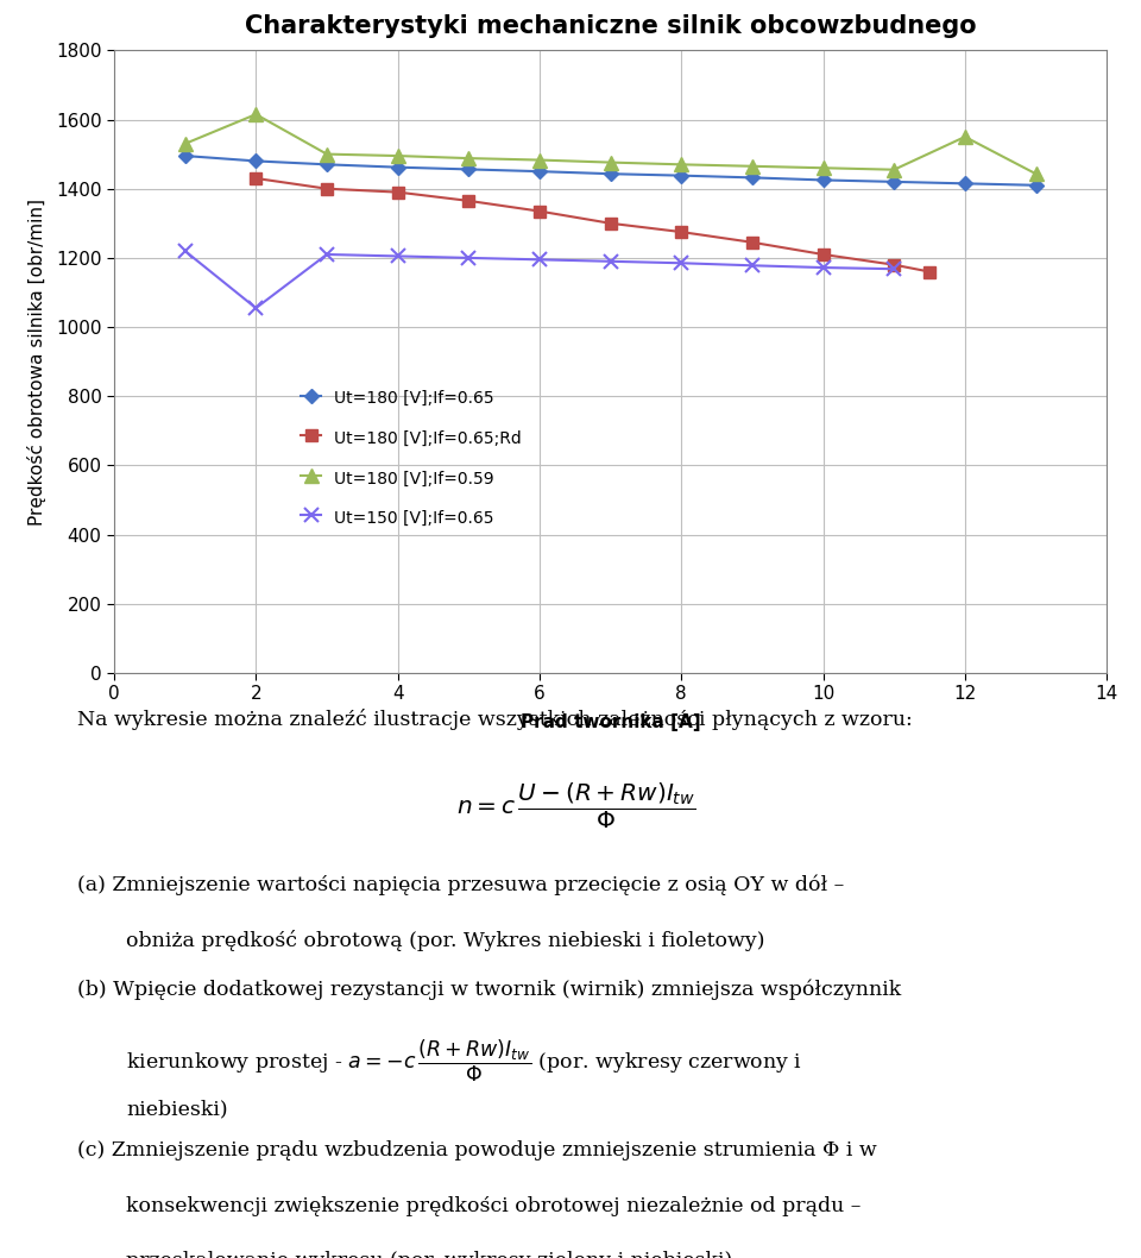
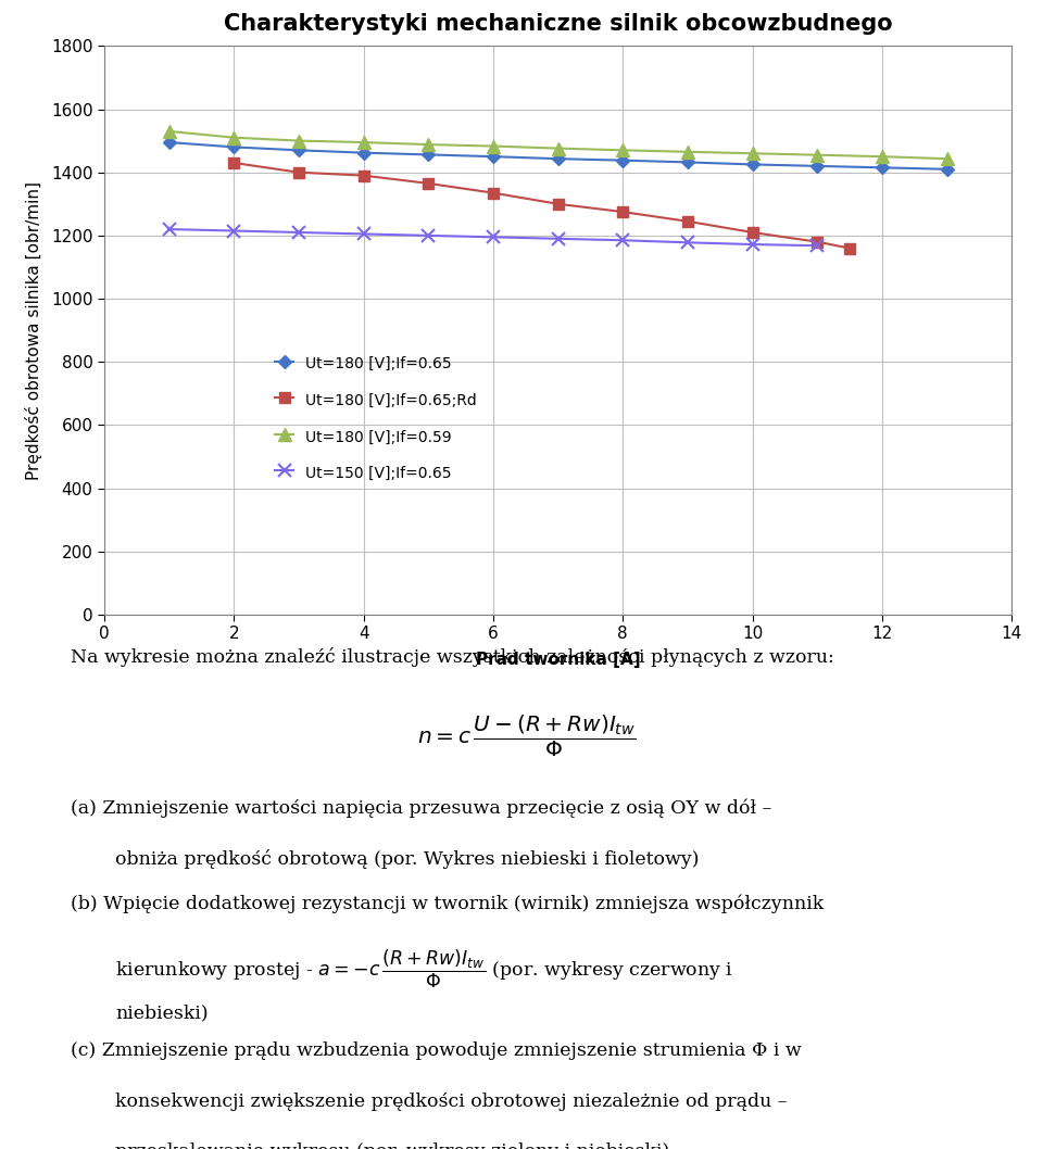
Ut=180 [V];If=0.59/2: 1615 -> 1510
Ut=150 [V];If=0.65/2: 1055 -> 1215
Ut=180 [V];If=0.59/12: 1550 -> 1450
